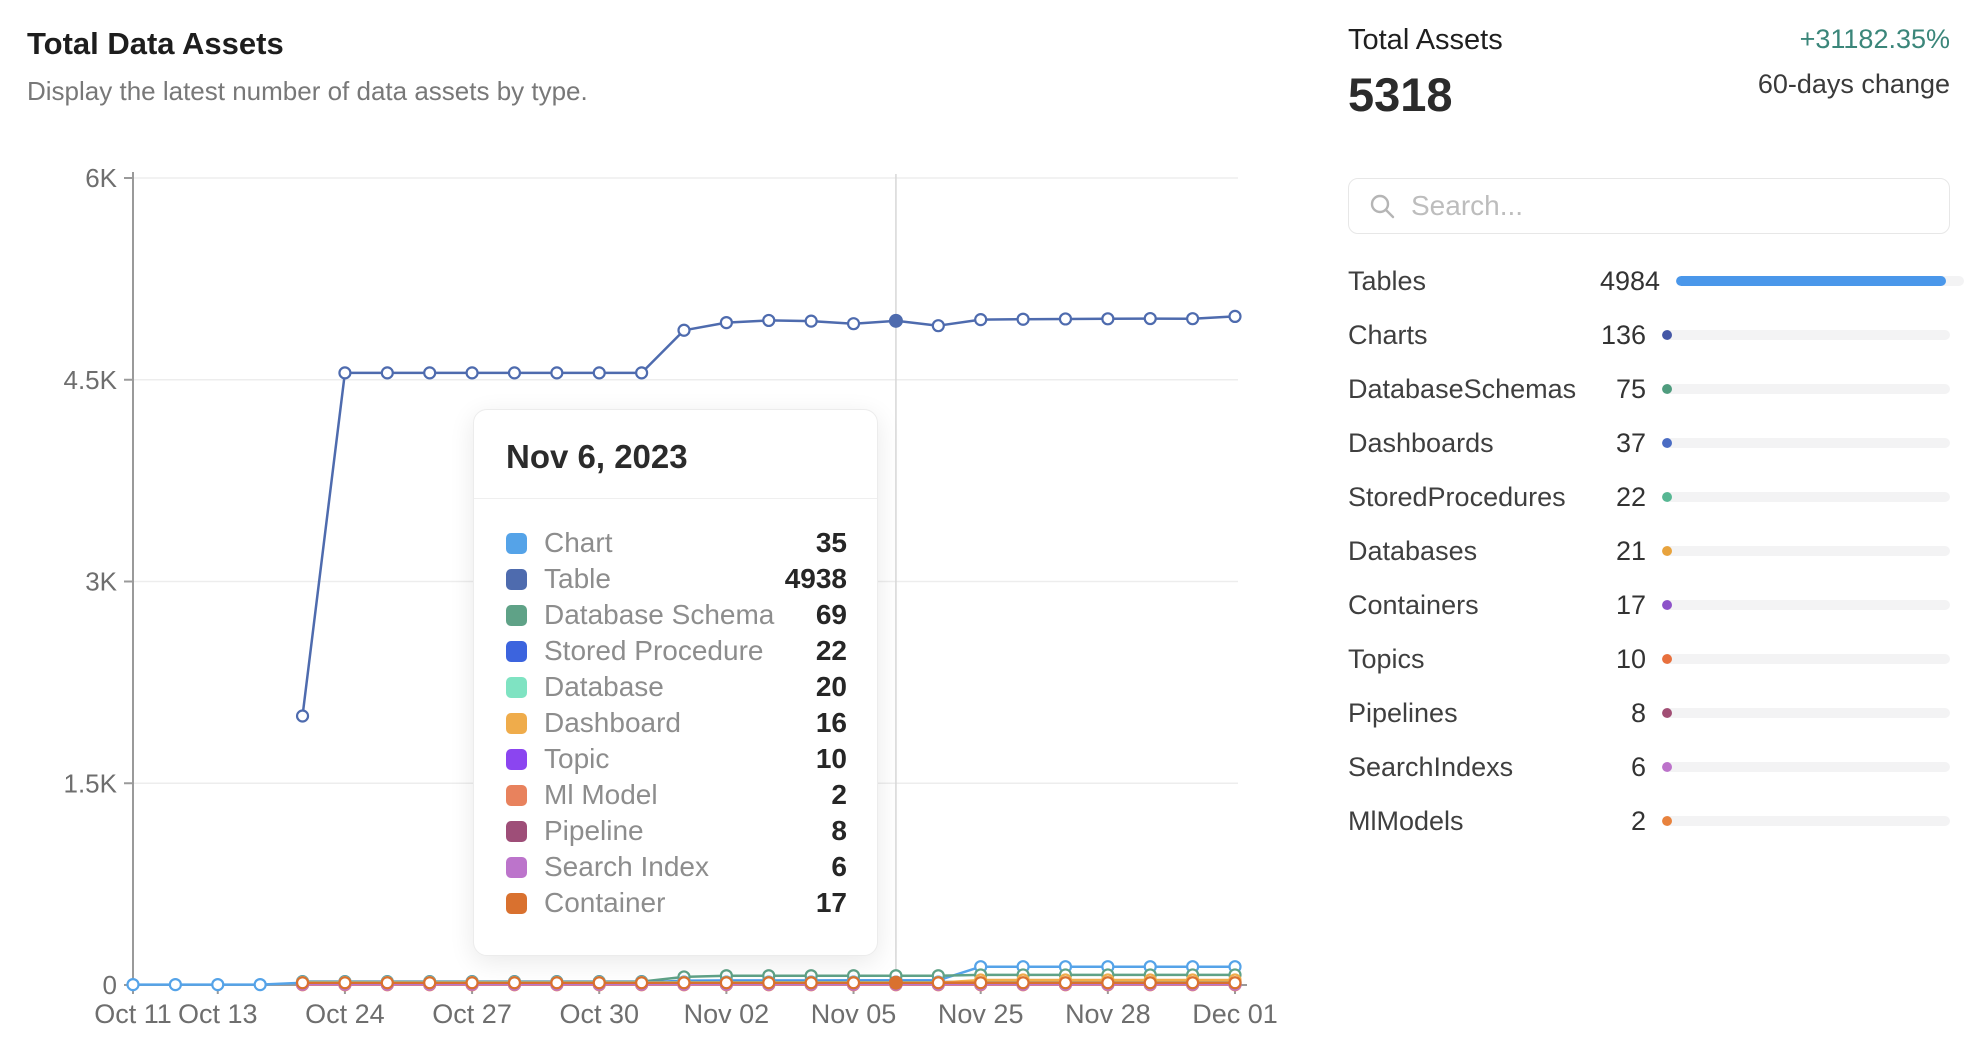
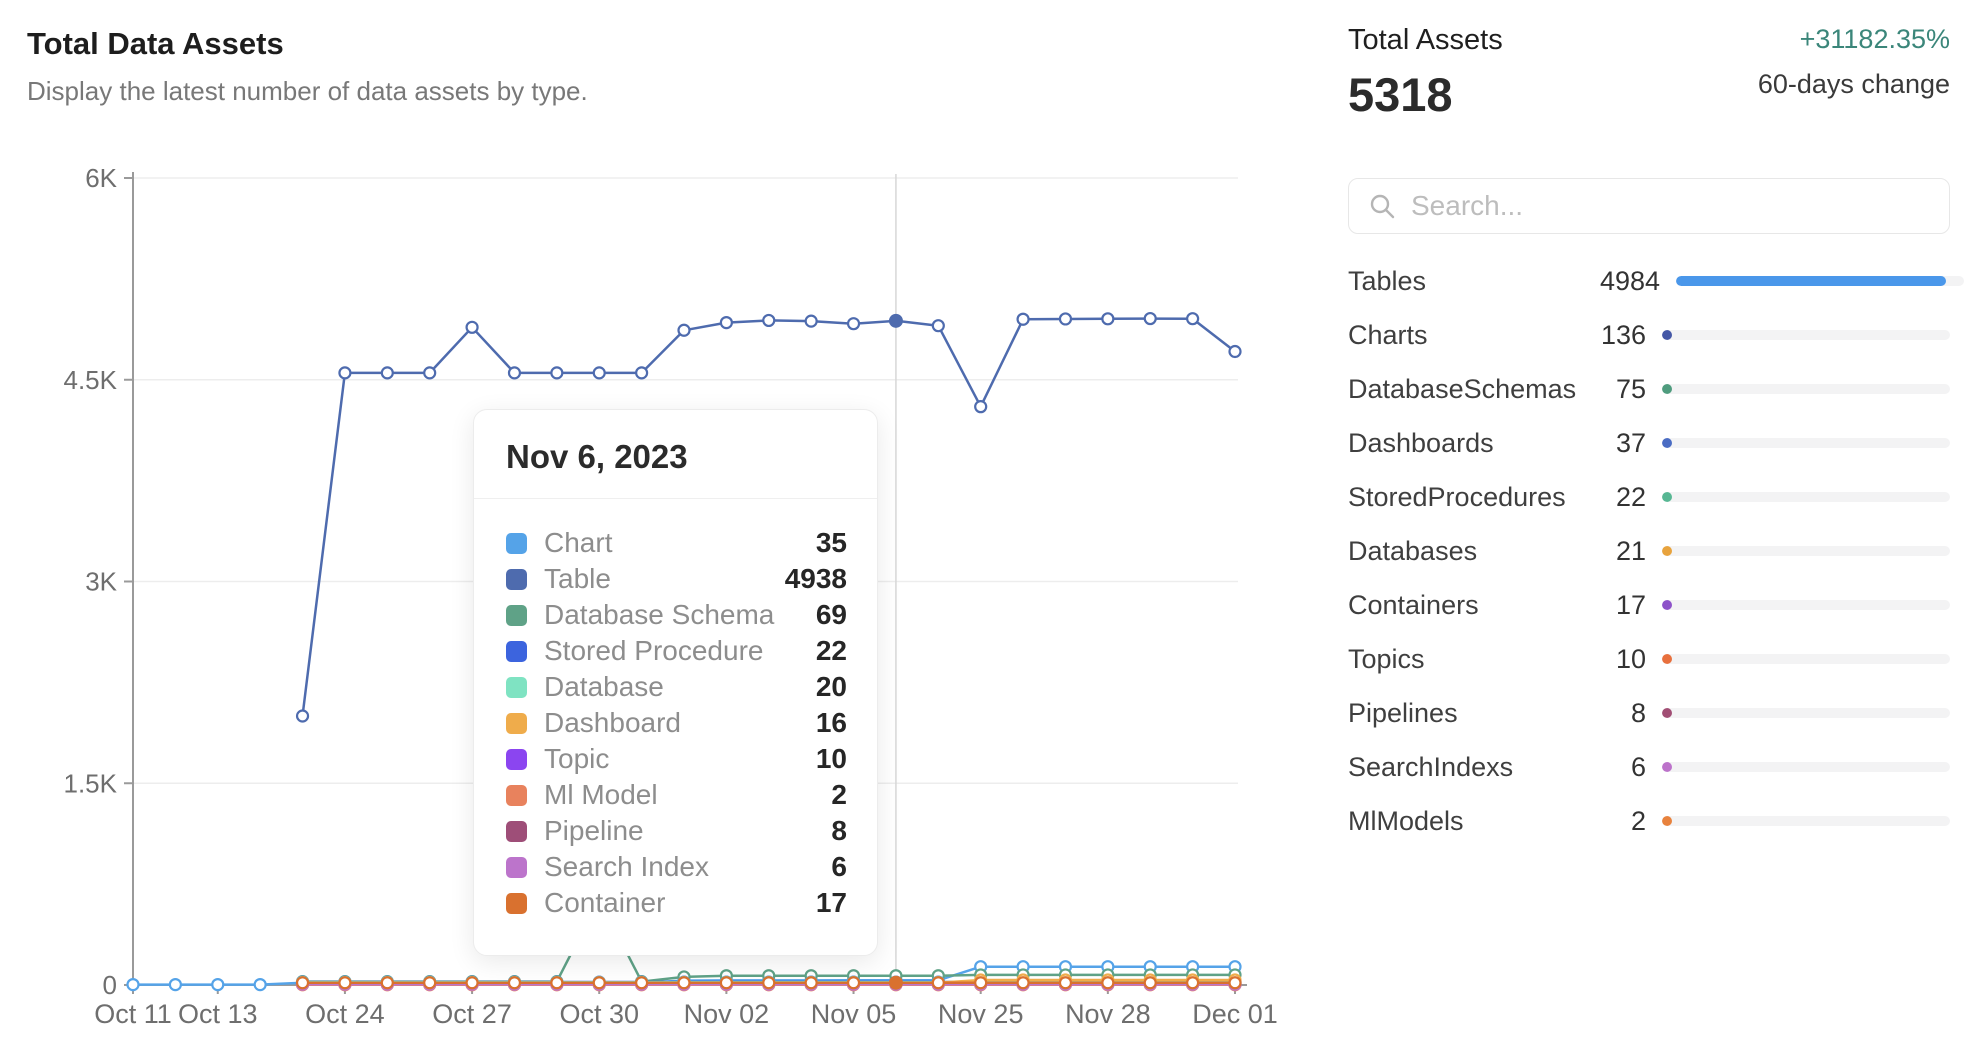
Table/Oct 27: 4.55K -> 4.89K
Database Schema/Oct 30: 0.02K -> 0.64K
Table/Nov 25: 4.95K -> 4.30K
Table/Dec 01: 4.97K -> 4.71K
